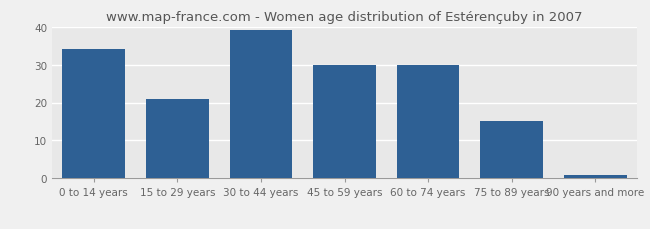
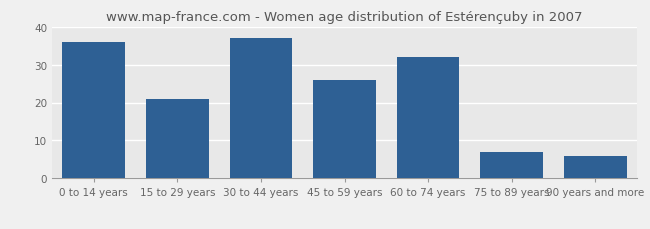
0 to 14 years: 34 -> 36
30 to 44 years: 39 -> 37
45 to 59 years: 30 -> 26
60 to 74 years: 30 -> 32
75 to 89 years: 15 -> 7
90 years and more: 1 -> 6
